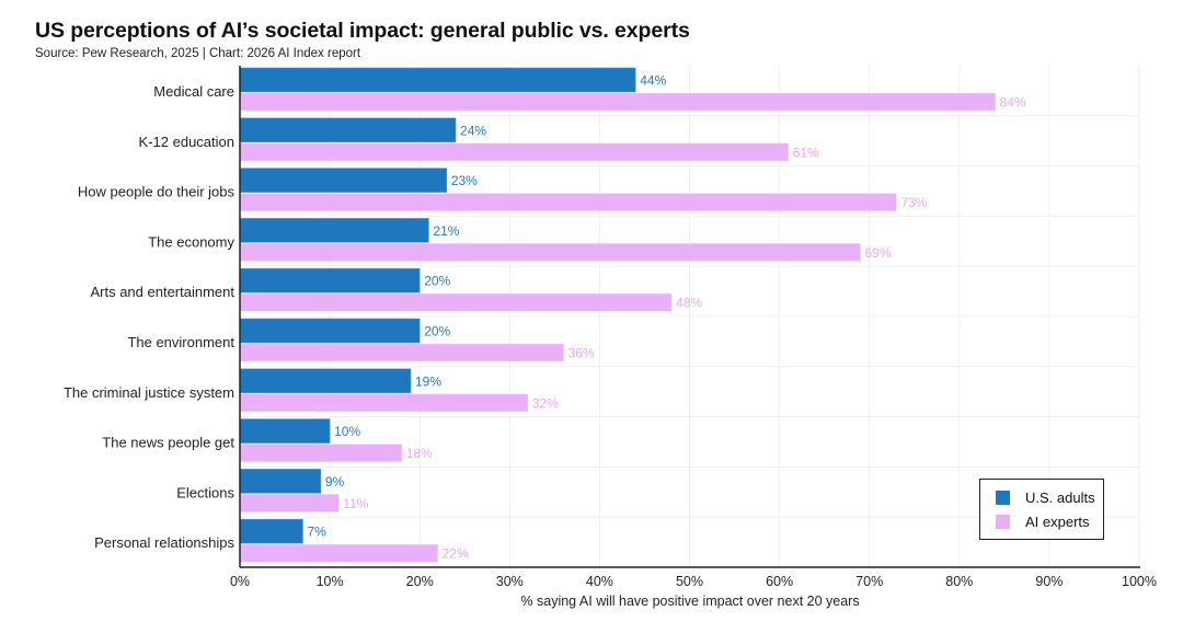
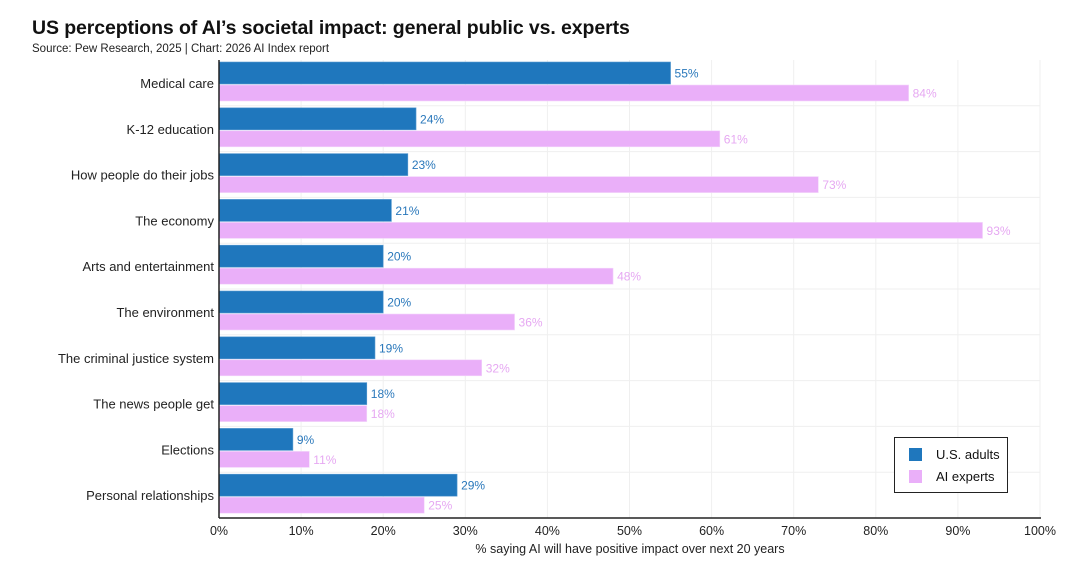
U.S. adults/Medical care: 44% -> 55%
AI experts/The economy: 69% -> 93%
U.S. adults/The news people get: 10% -> 18%
U.S. adults/Personal relationships: 7% -> 29%
AI experts/Personal relationships: 22% -> 25%
